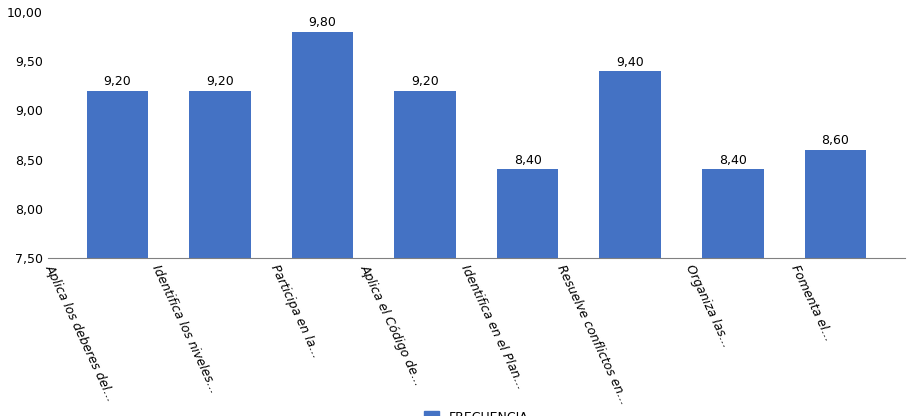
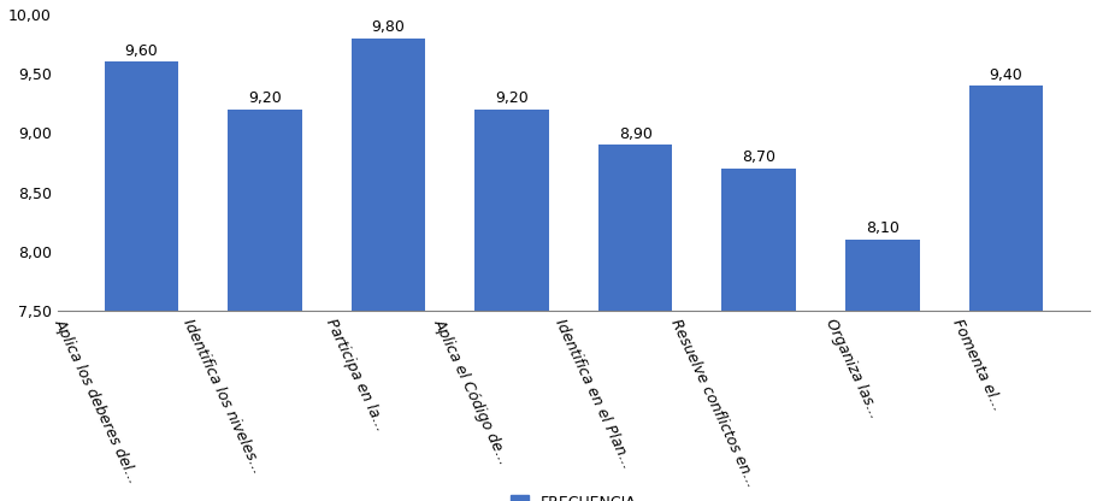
Aplica los deberes del...: 9,20 -> 9,60
Identifica en el Plan...: 8,40 -> 8,90
Resuelve conflictos en...: 9,40 -> 8,70
Organiza las...: 8,40 -> 8,10
Fomenta el...: 8,60 -> 9,40
